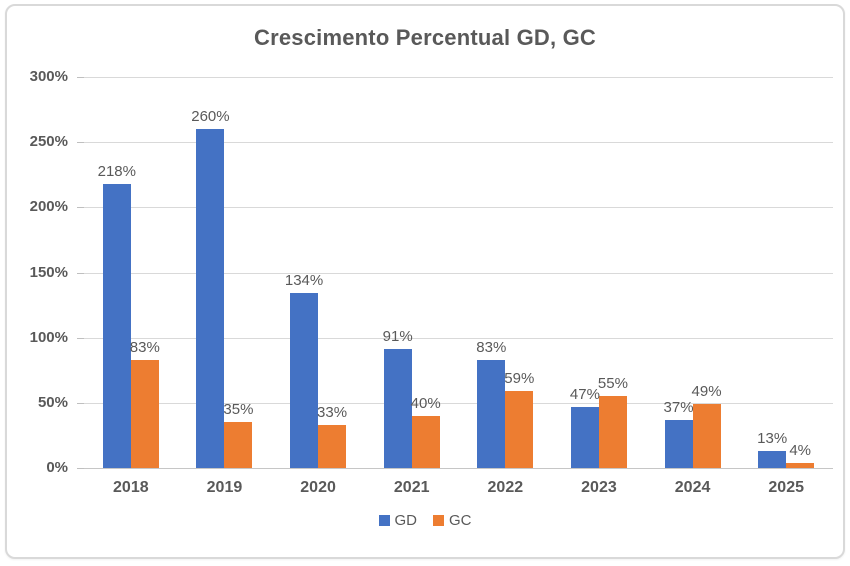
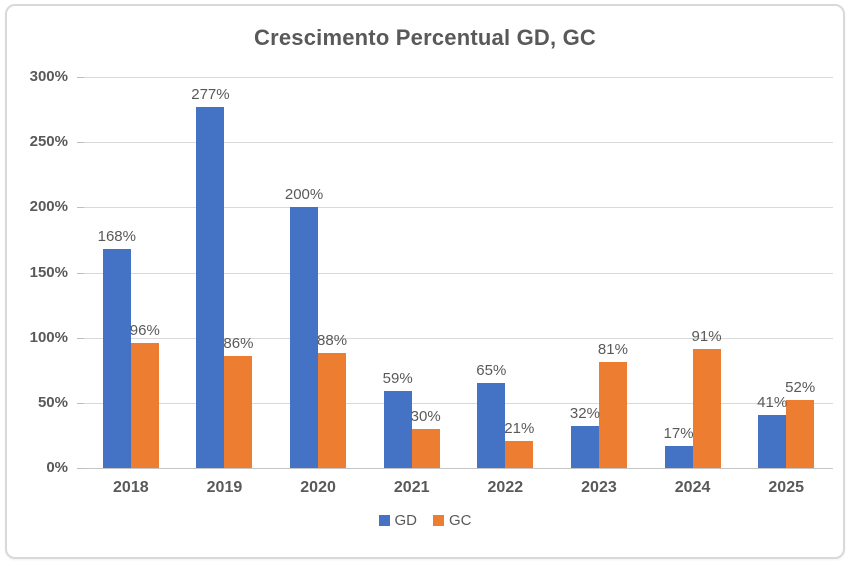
GD/2018: 218% -> 168%
GC/2018: 83% -> 96%
GD/2019: 260% -> 277%
GC/2019: 35% -> 86%
GD/2020: 134% -> 200%
GC/2020: 33% -> 88%
GD/2021: 91% -> 59%
GC/2021: 40% -> 30%
GD/2022: 83% -> 65%
GC/2022: 59% -> 21%
GD/2023: 47% -> 32%
GC/2023: 55% -> 81%
GD/2024: 37% -> 17%
GC/2024: 49% -> 91%
GD/2025: 13% -> 41%
GC/2025: 4% -> 52%
